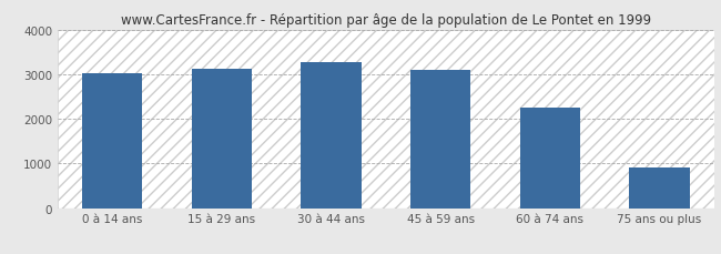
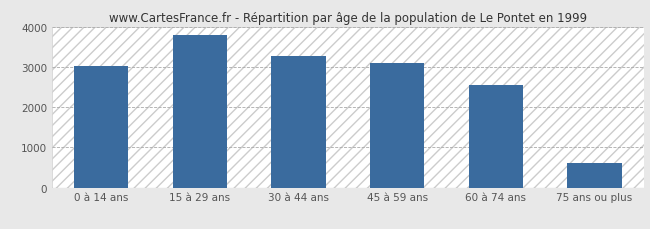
15 à 29 ans: 3110 -> 3800
60 à 74 ans: 2260 -> 2550
75 ans ou plus: 900 -> 600
